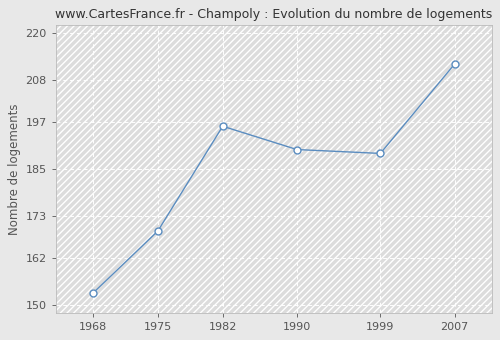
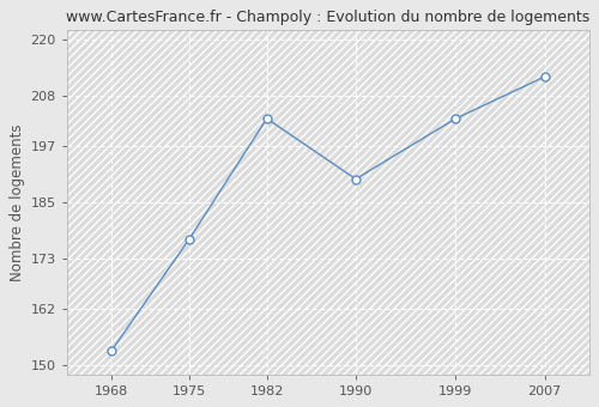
1975: 169 -> 177
1982: 196 -> 203
1999: 189 -> 203
